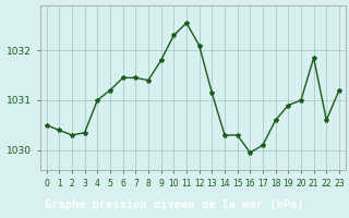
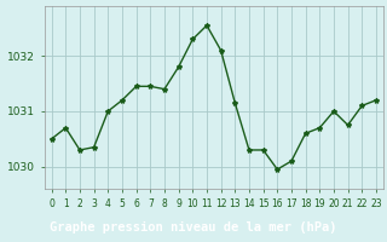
1: 1030.40 -> 1030.70
19: 1030.90 -> 1030.70
21: 1031.85 -> 1030.75
22: 1030.60 -> 1031.10
